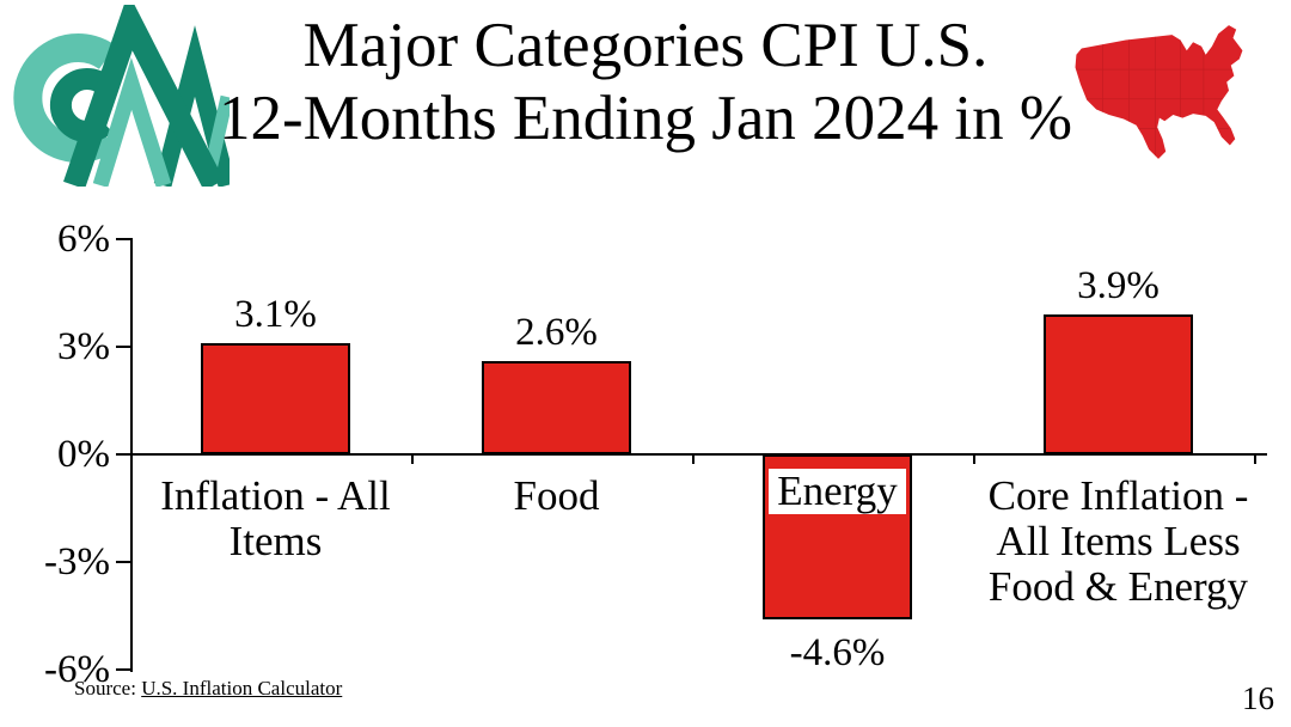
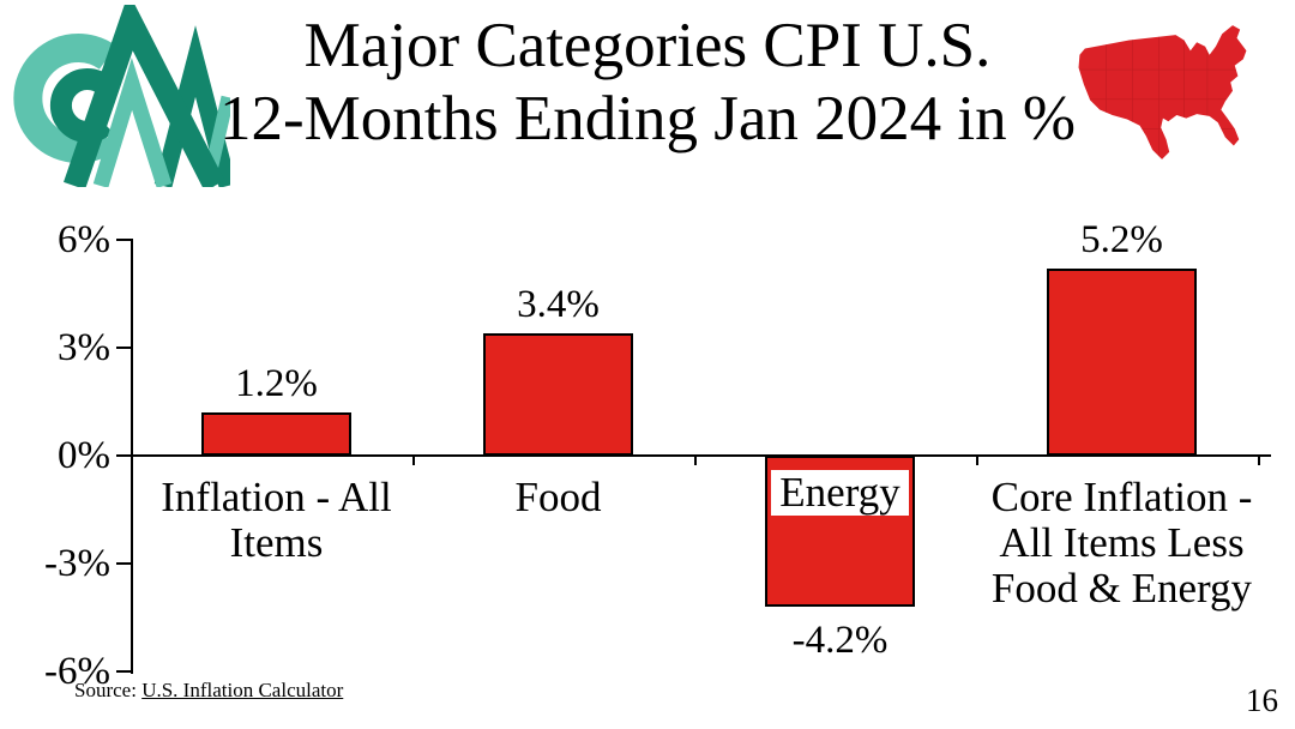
Inflation - All Items: 3.1% -> 1.2%
Food: 2.6% -> 3.4%
Energy: -4.6% -> -4.2%
Core Inflation - All Items Less Food & Energy: 3.9% -> 5.2%
